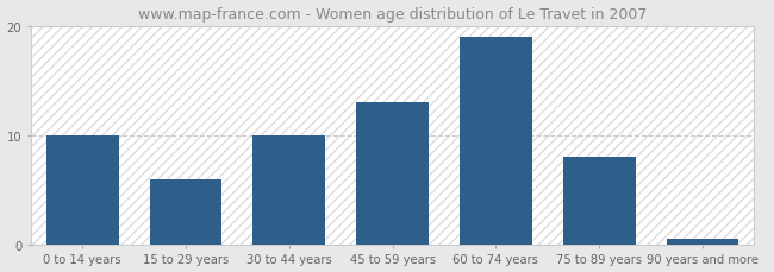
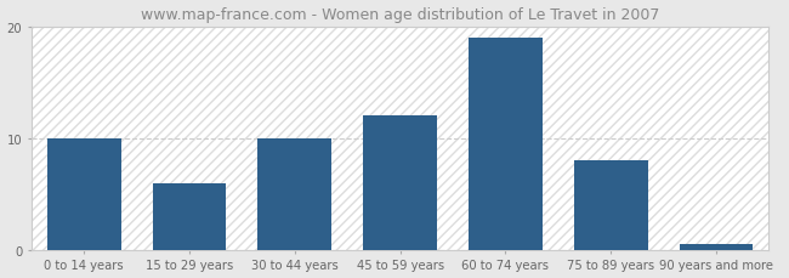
45 to 59 years: 13.0 -> 12.0
